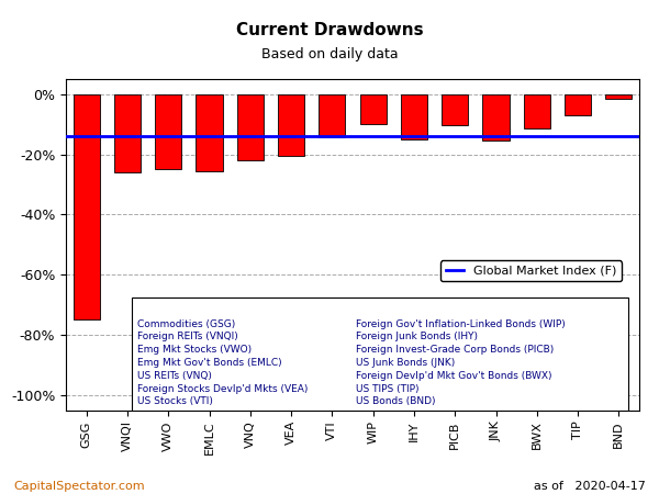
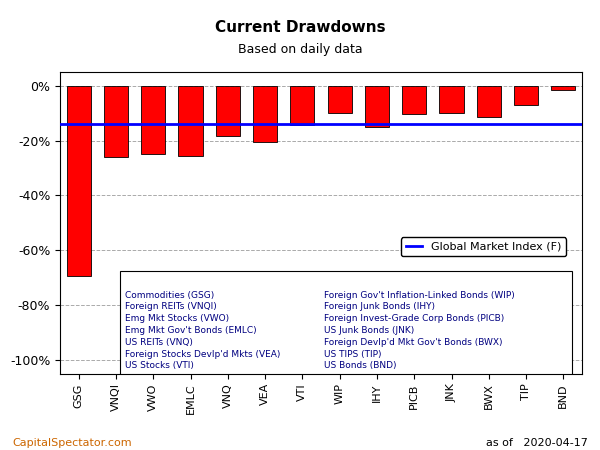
GSG: -75.0% -> -69.5%
VNQ: -22.0% -> -18.5%
JNK: -15.5% -> -10.0%
